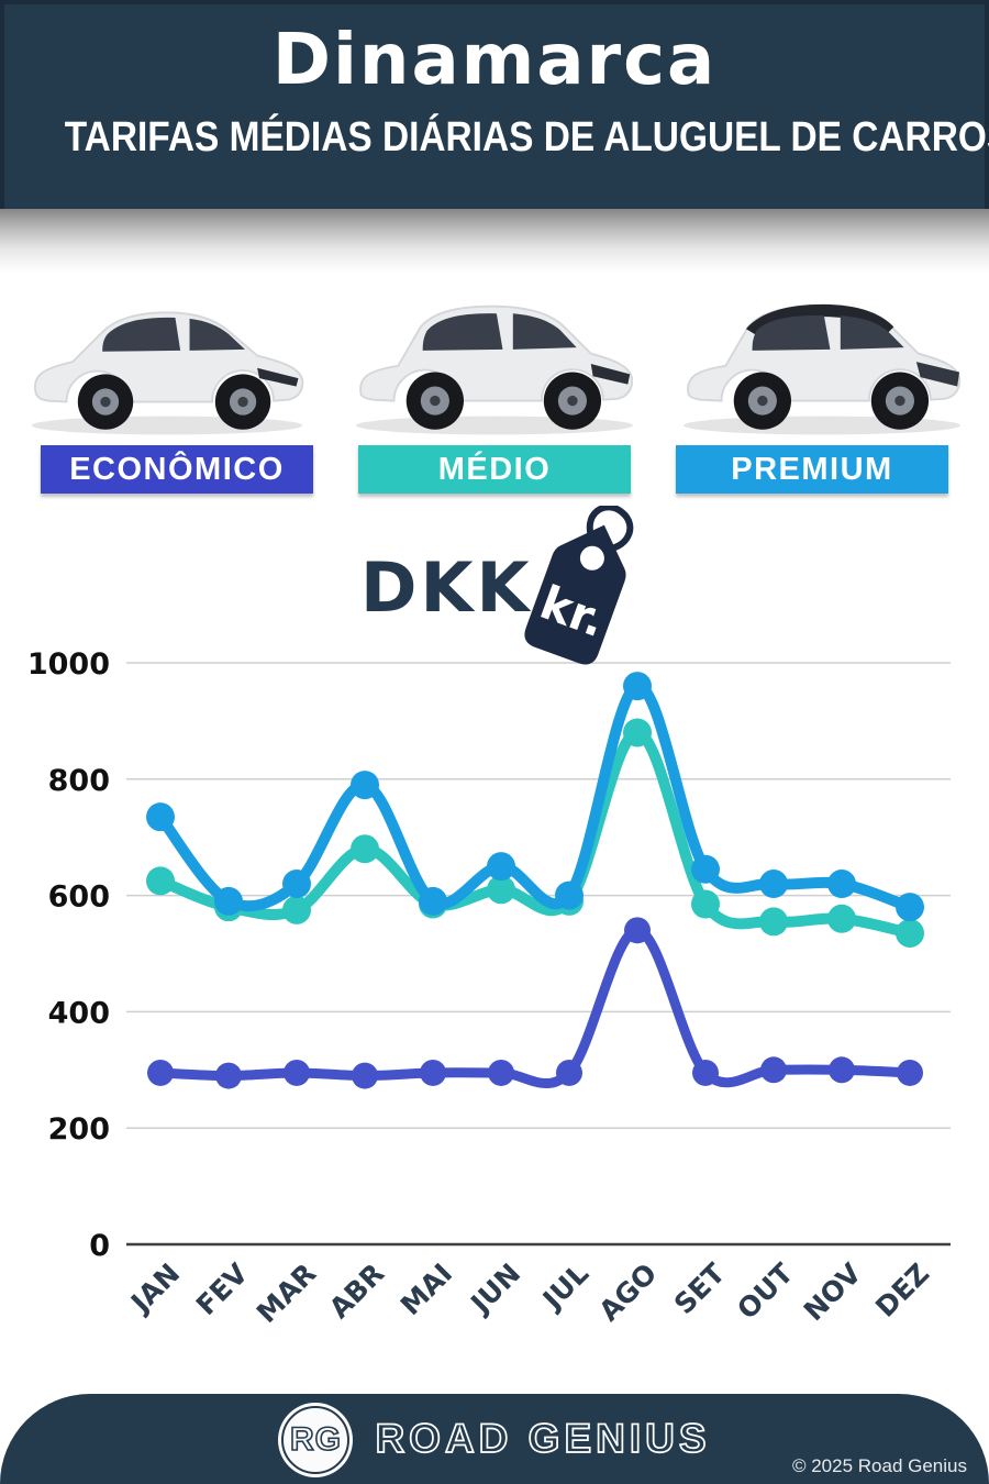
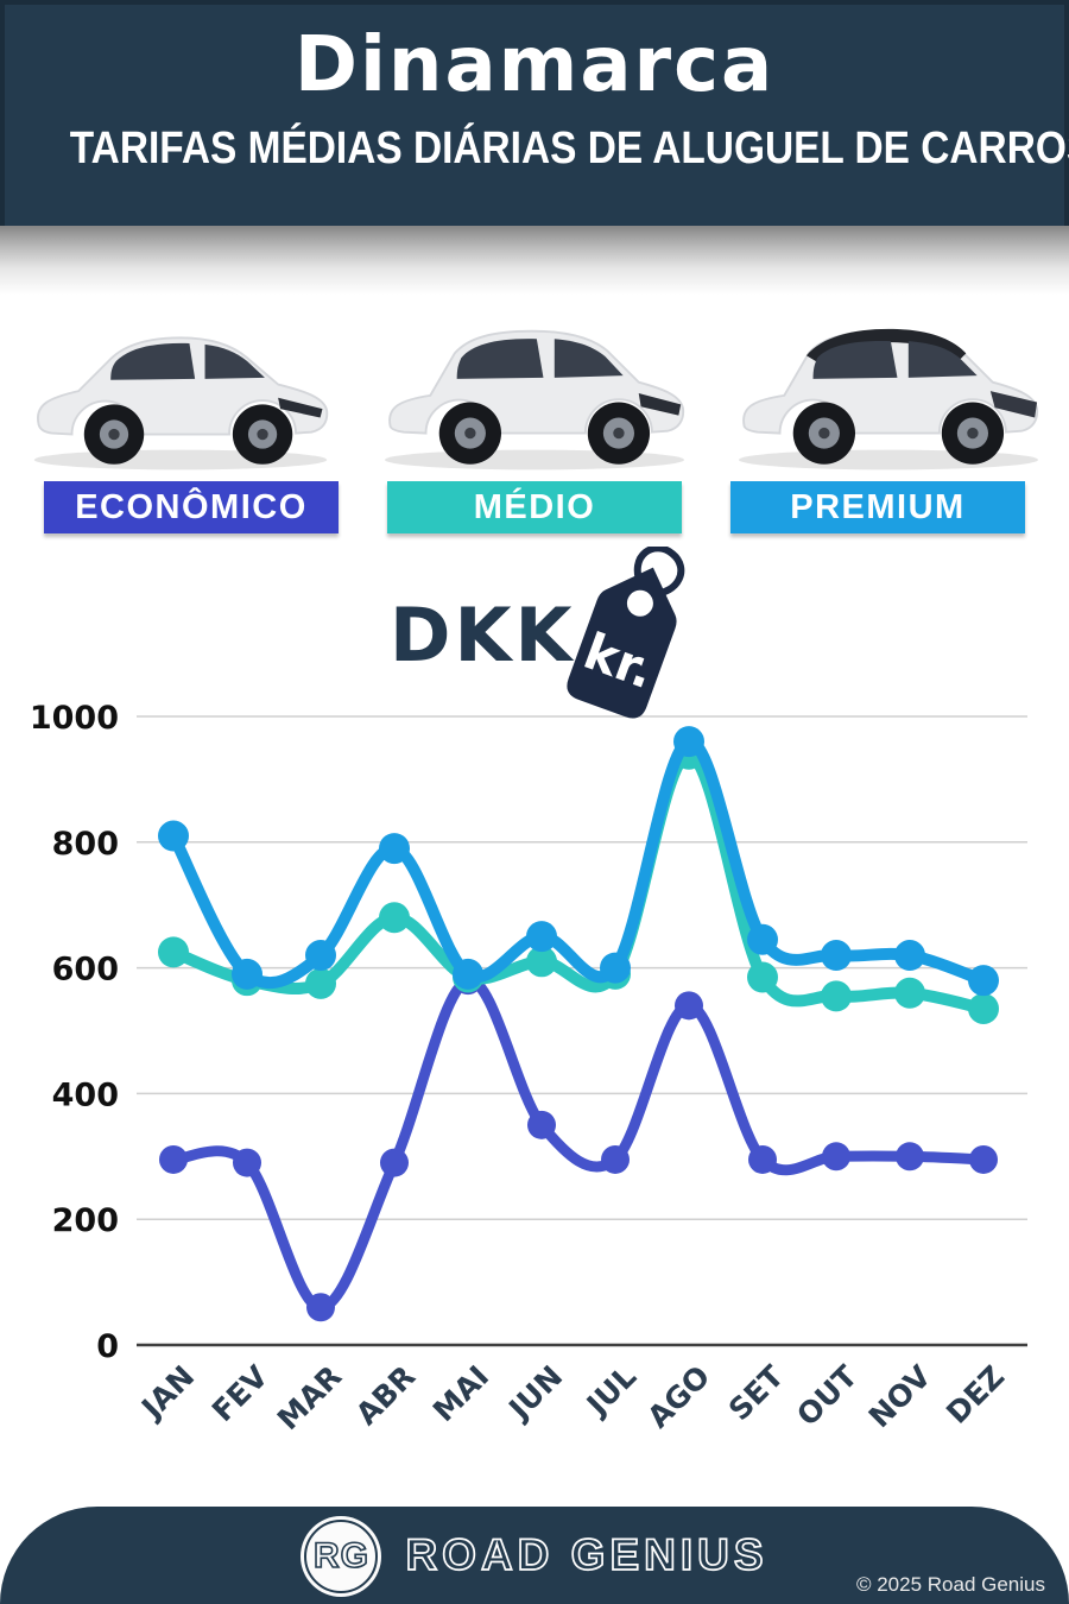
PREMIUM/JAN: 740 -> 810
ECONÔMICO/MAR: 300 -> 60
ECONÔMICO/MAI: 300 -> 580
ECONÔMICO/JUN: 300 -> 350
MÉDIO/AGO: 880 -> 940
